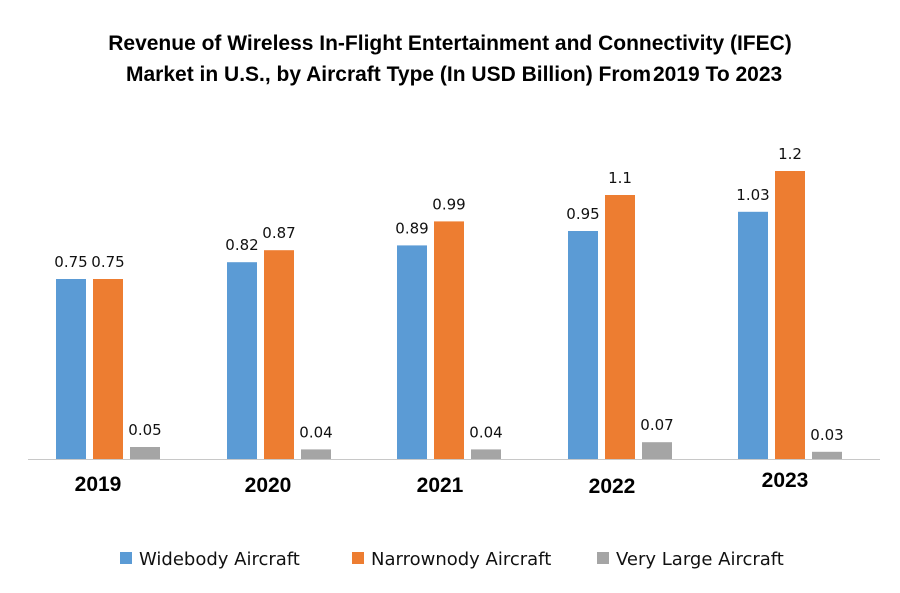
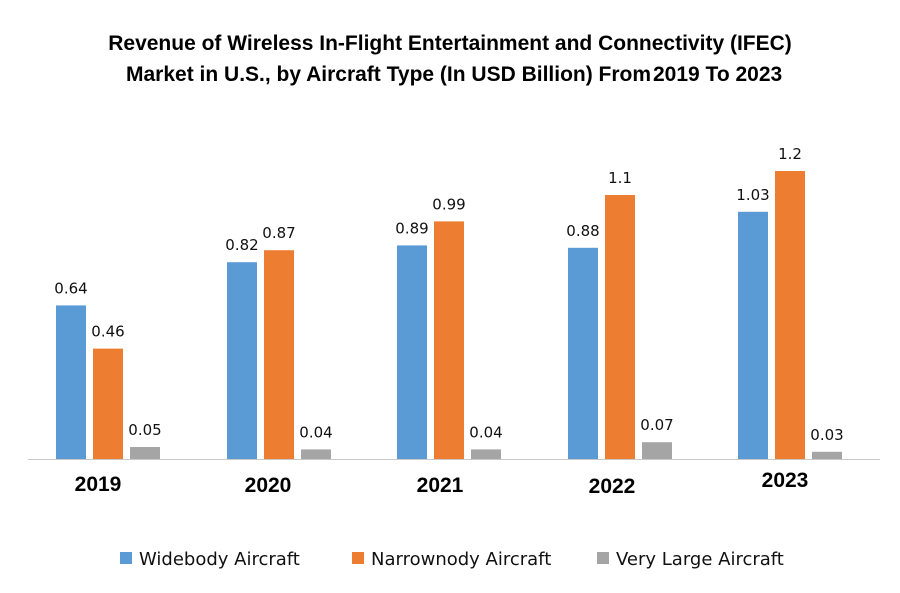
Widebody Aircraft/2019: 0.75 -> 0.64
Narrownody Aircraft/2019: 0.75 -> 0.46
Widebody Aircraft/2022: 0.95 -> 0.88
